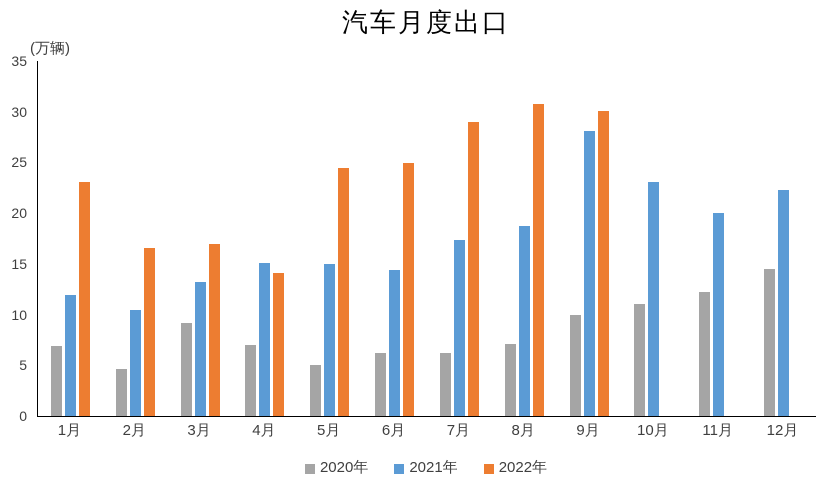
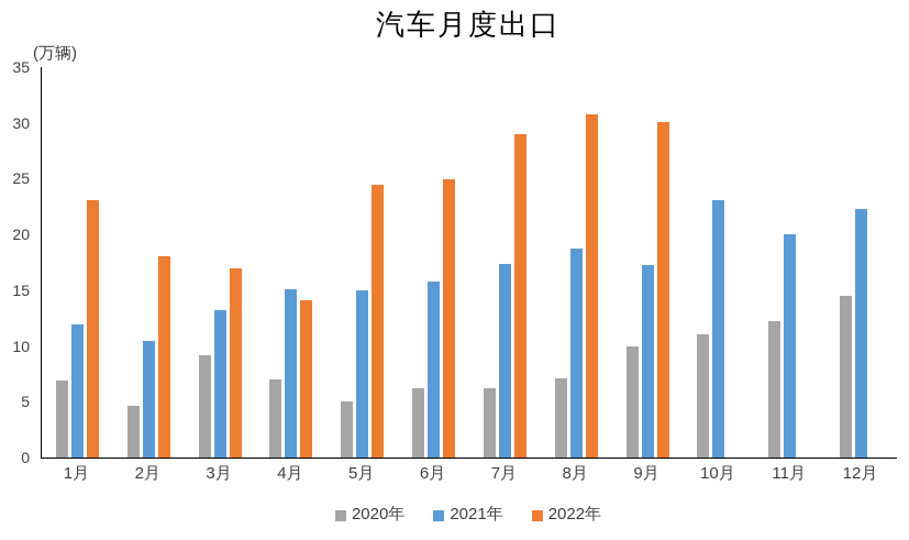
2022年/2月: 16.6 -> 18.0
2021年/6月: 14.4 -> 15.8
2021年/9月: 28.1 -> 17.3
